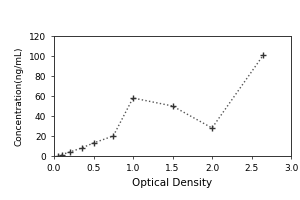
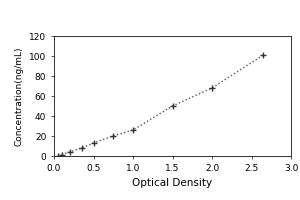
1.0: 58 -> 26
2.0: 28 -> 68
